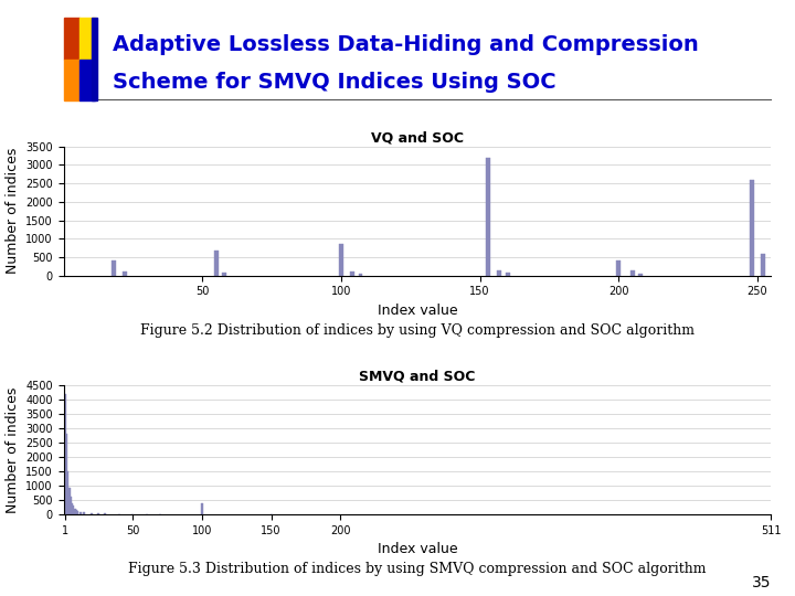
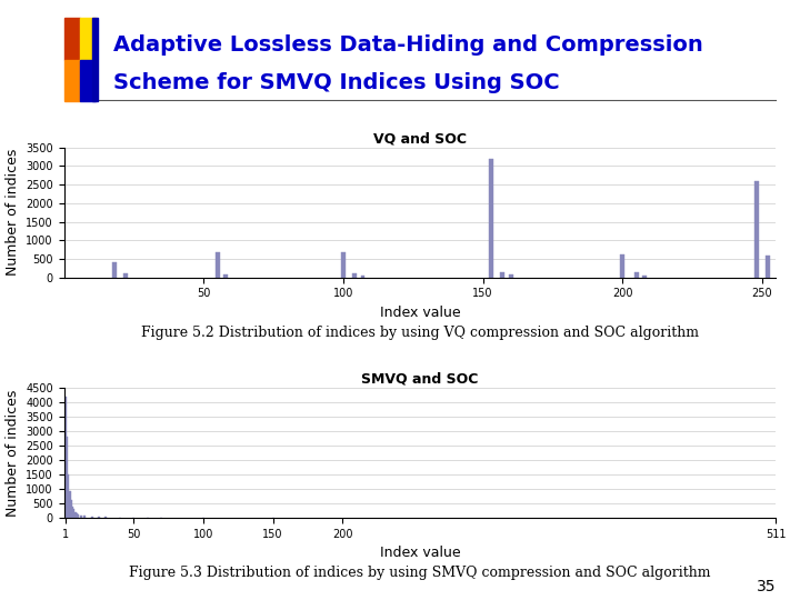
VQ and SOC/100: 850 -> 690
VQ and SOC/200: 400 -> 620
SMVQ and SOC/100: 400 -> 0
